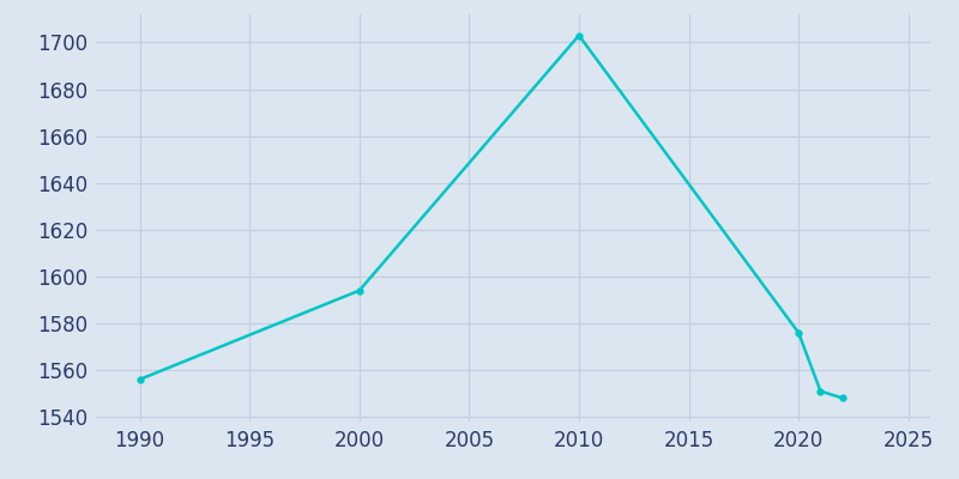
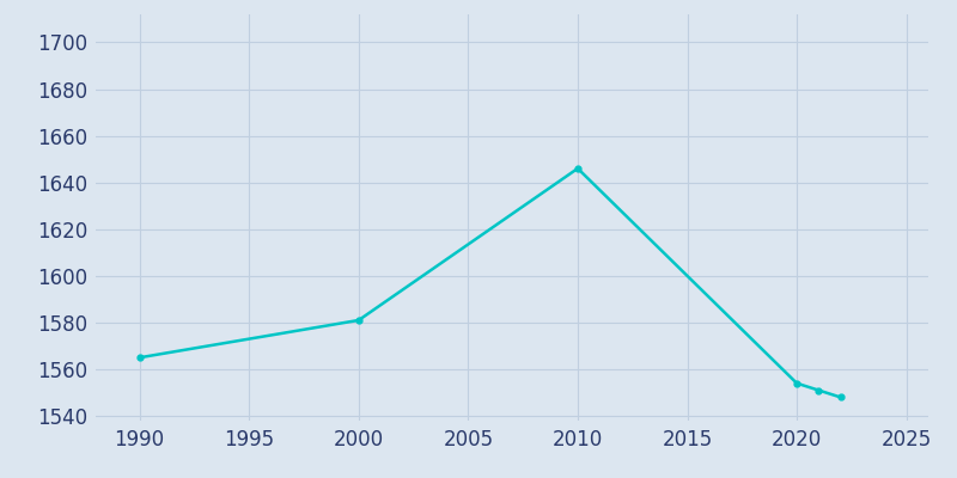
1990: 1556 -> 1565
2000: 1594 -> 1581
2010: 1703 -> 1646
2020: 1576 -> 1554
